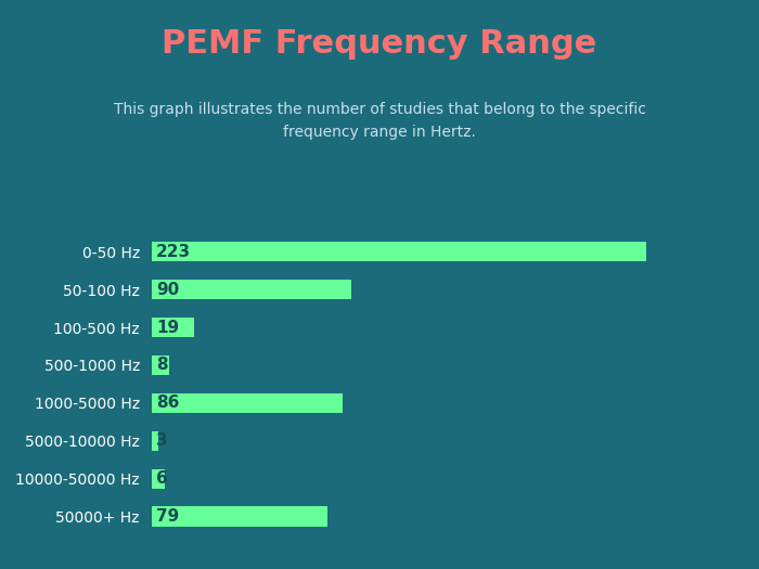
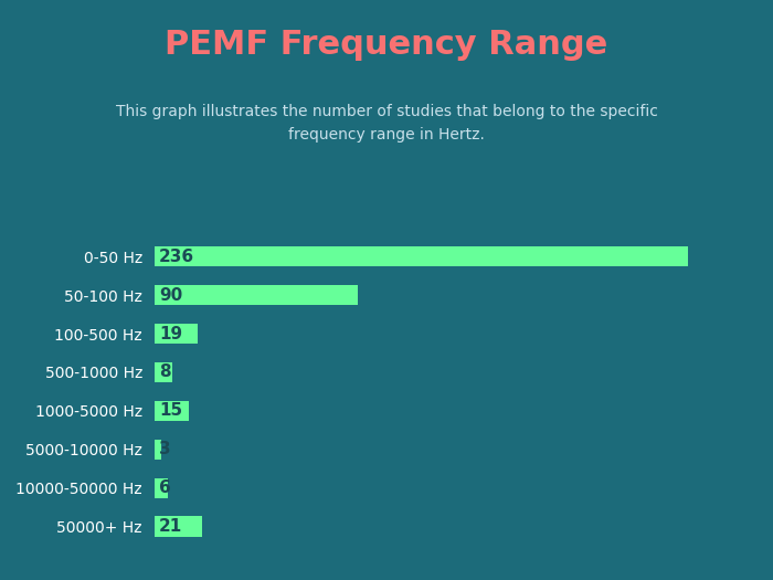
0-50 Hz: 223 -> 236
1000-5000 Hz: 86 -> 15
50000+ Hz: 79 -> 21
